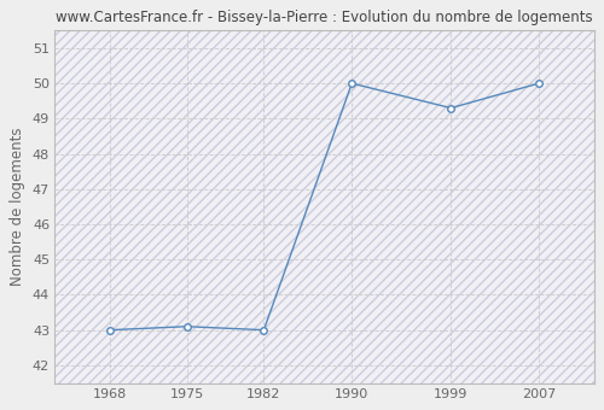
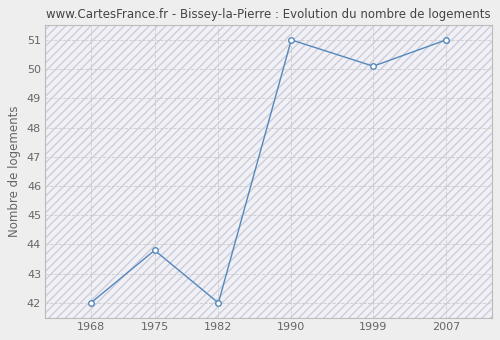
1968: 43.0 -> 42.0
1975: 43.1 -> 43.8
1982: 43.0 -> 42.0
1990: 50.0 -> 51.0
1999: 49.3 -> 50.1
2007: 50.0 -> 51.0
